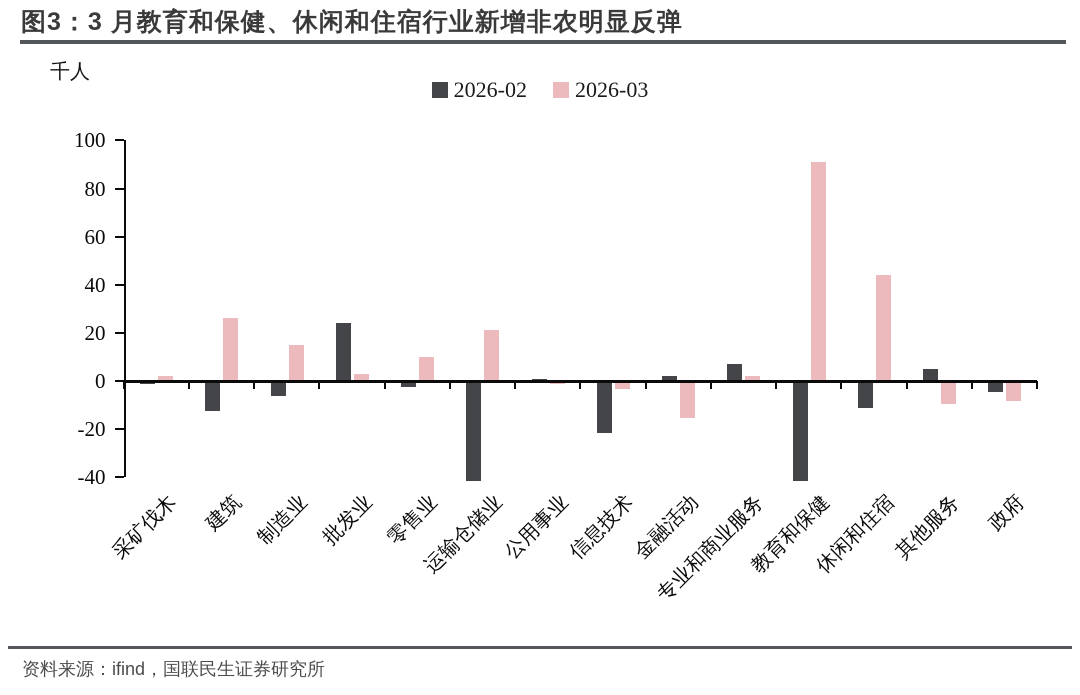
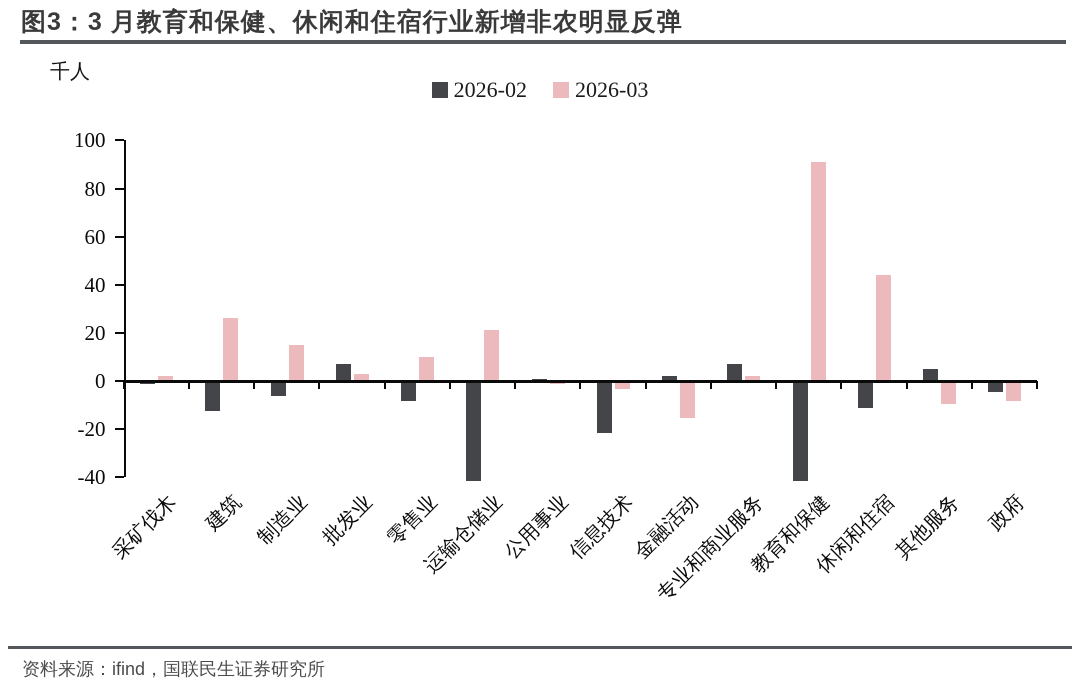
2026-02/批发业: 24 -> 7
2026-02/零售业: -2 -> -8
